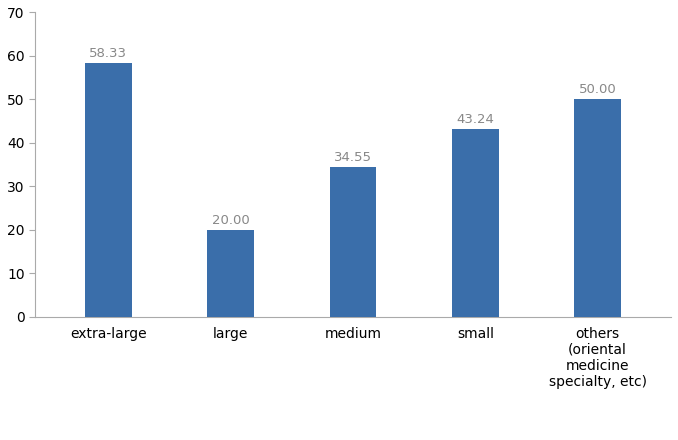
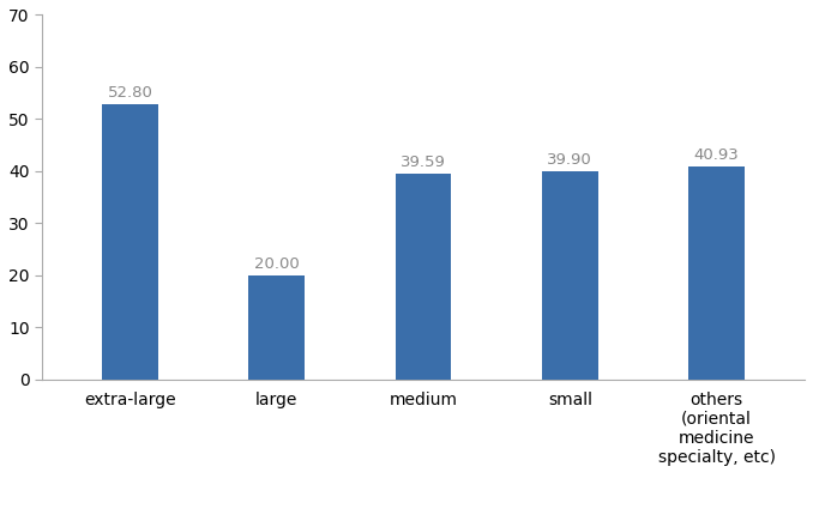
extra-large: 58.33 -> 52.80
medium: 34.55 -> 39.59
small: 43.24 -> 39.90
others (oriental medicine specialty, etc): 50.00 -> 40.93
